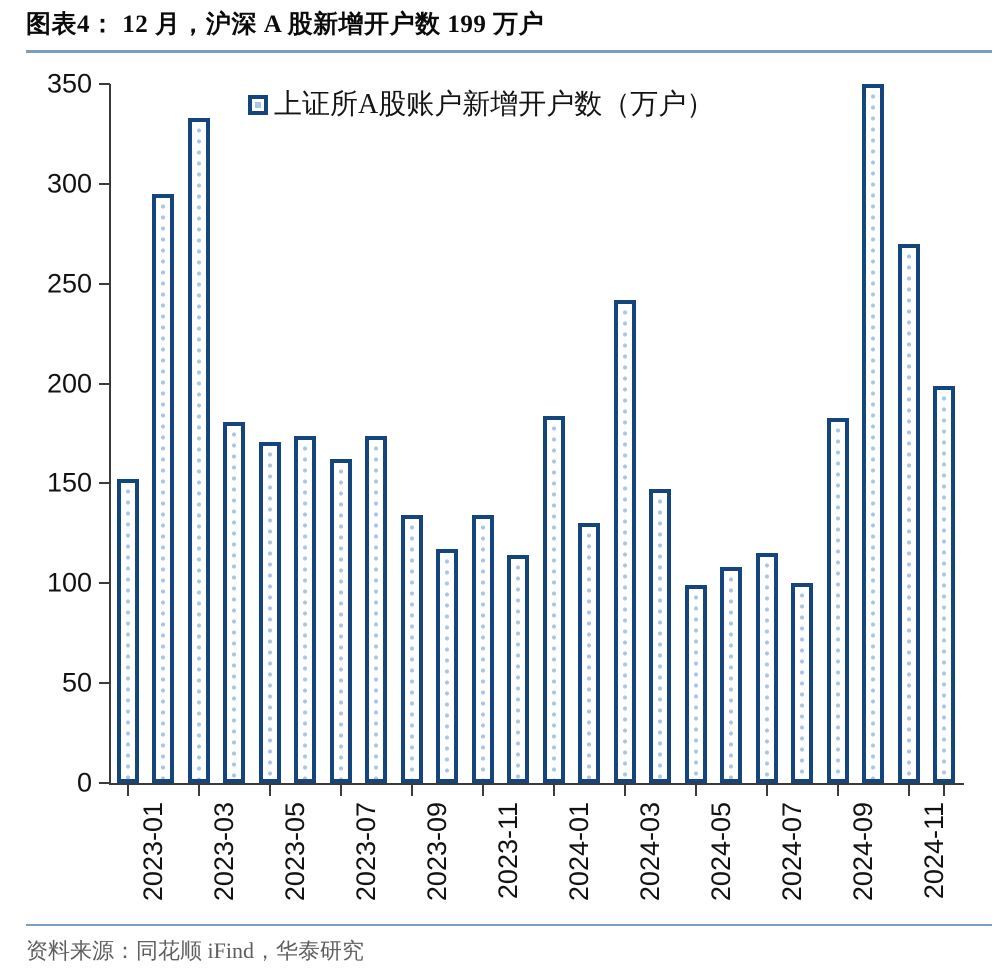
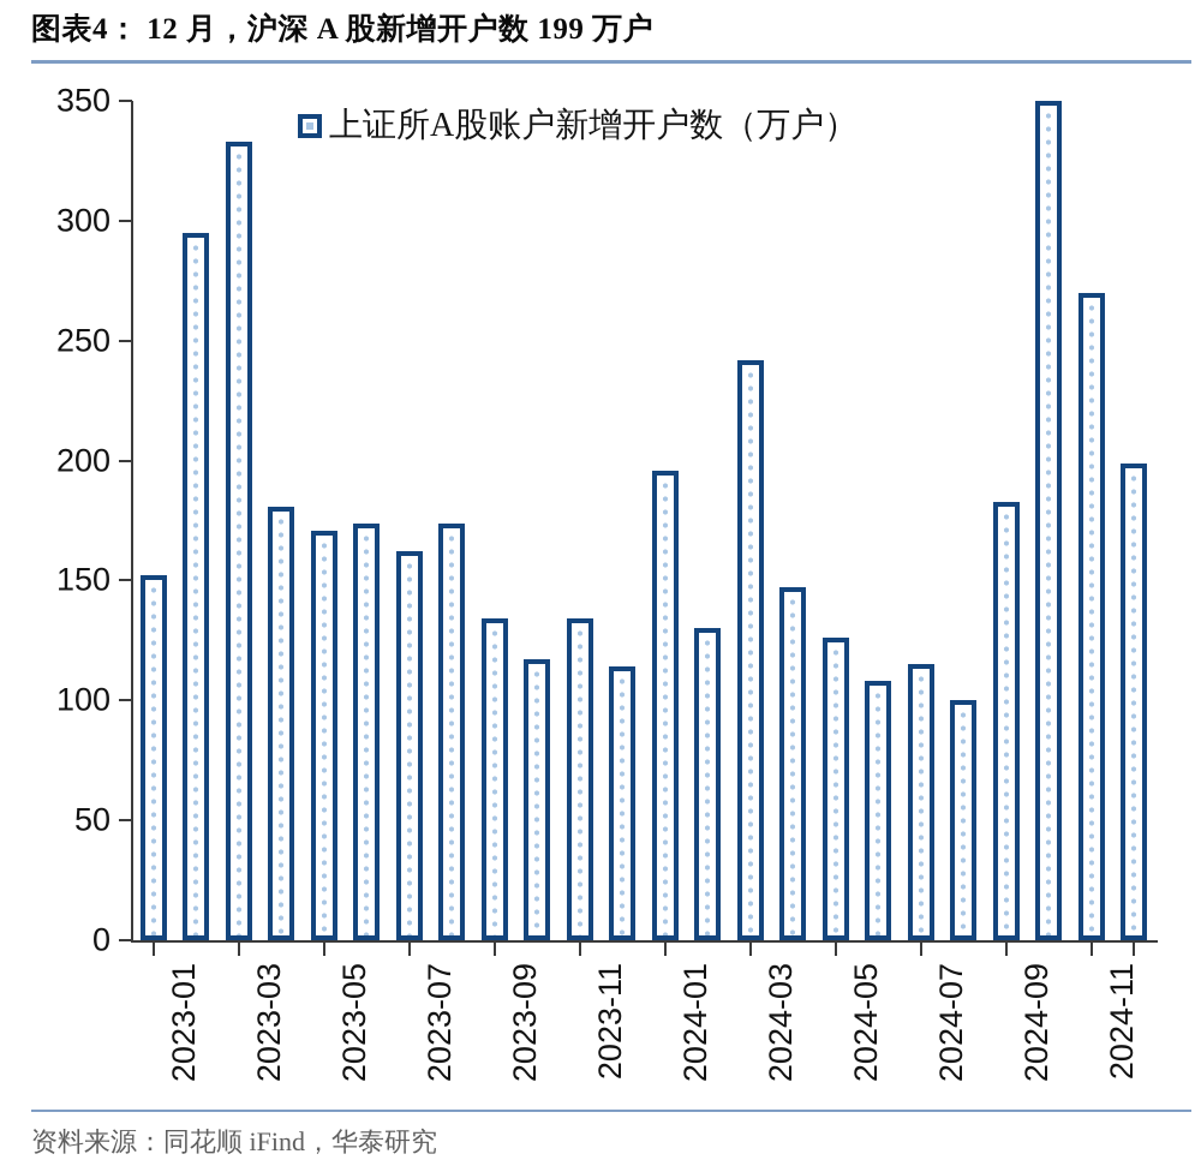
2024-01: 184 -> 196
2024-05: 99 -> 126
